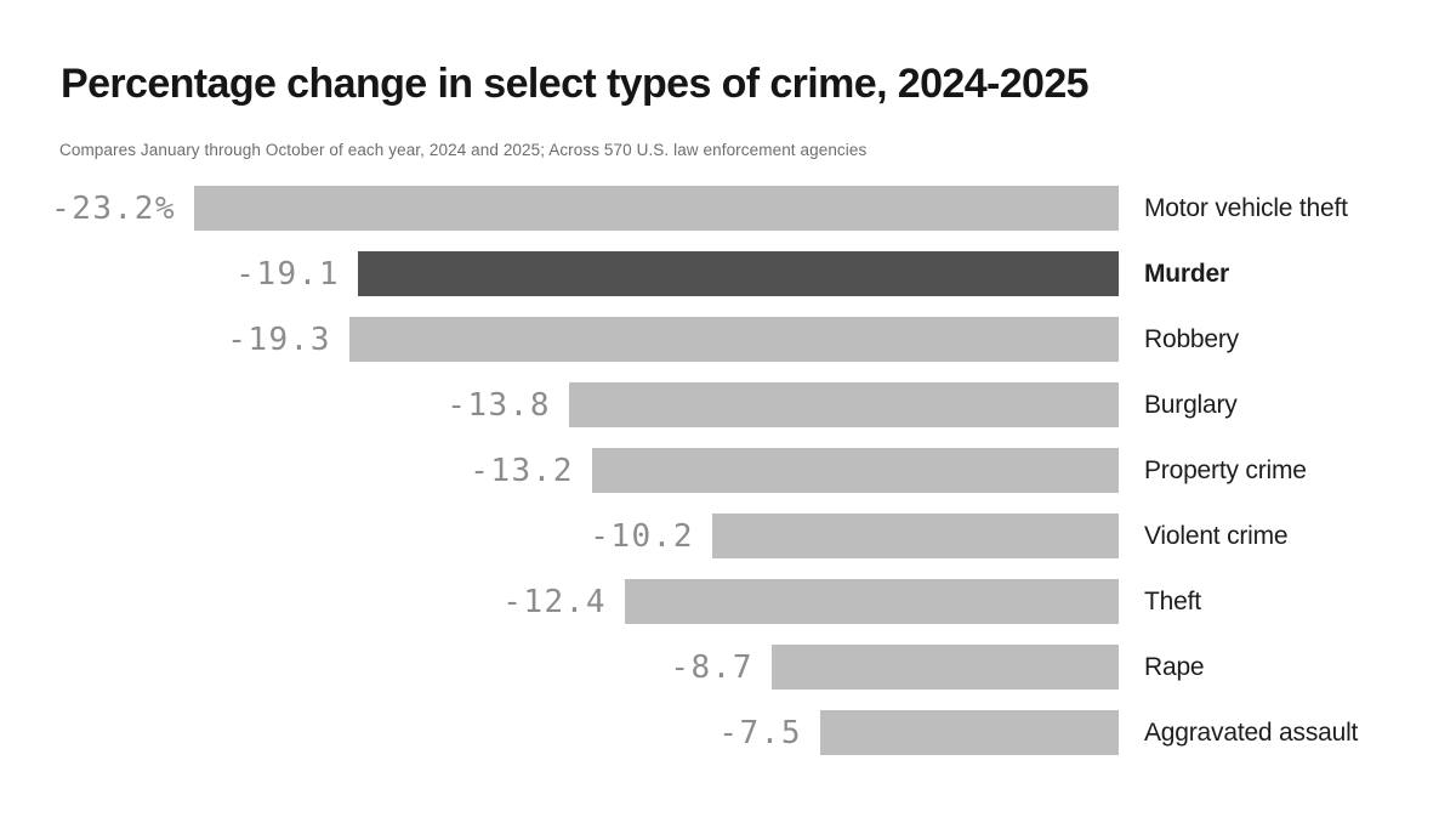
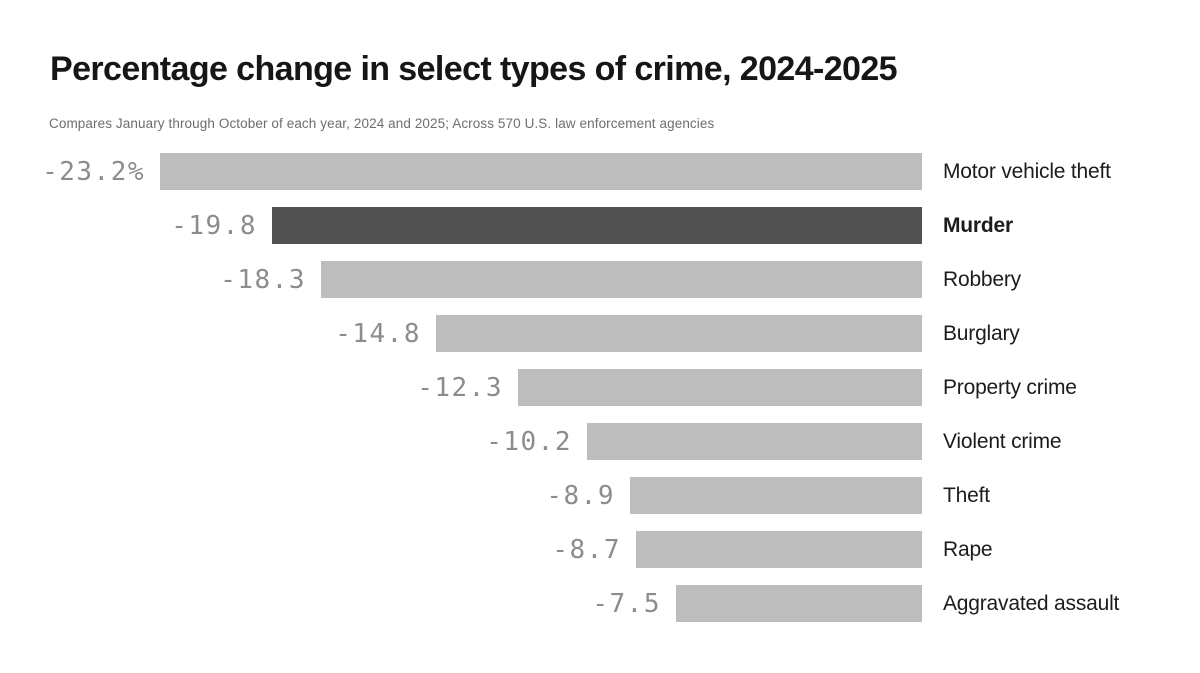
Murder: -19.1 -> -19.8
Robbery: -19.3 -> -18.3
Burglary: -13.8 -> -14.8
Property crime: -13.2 -> -12.3
Theft: -12.4 -> -8.9
